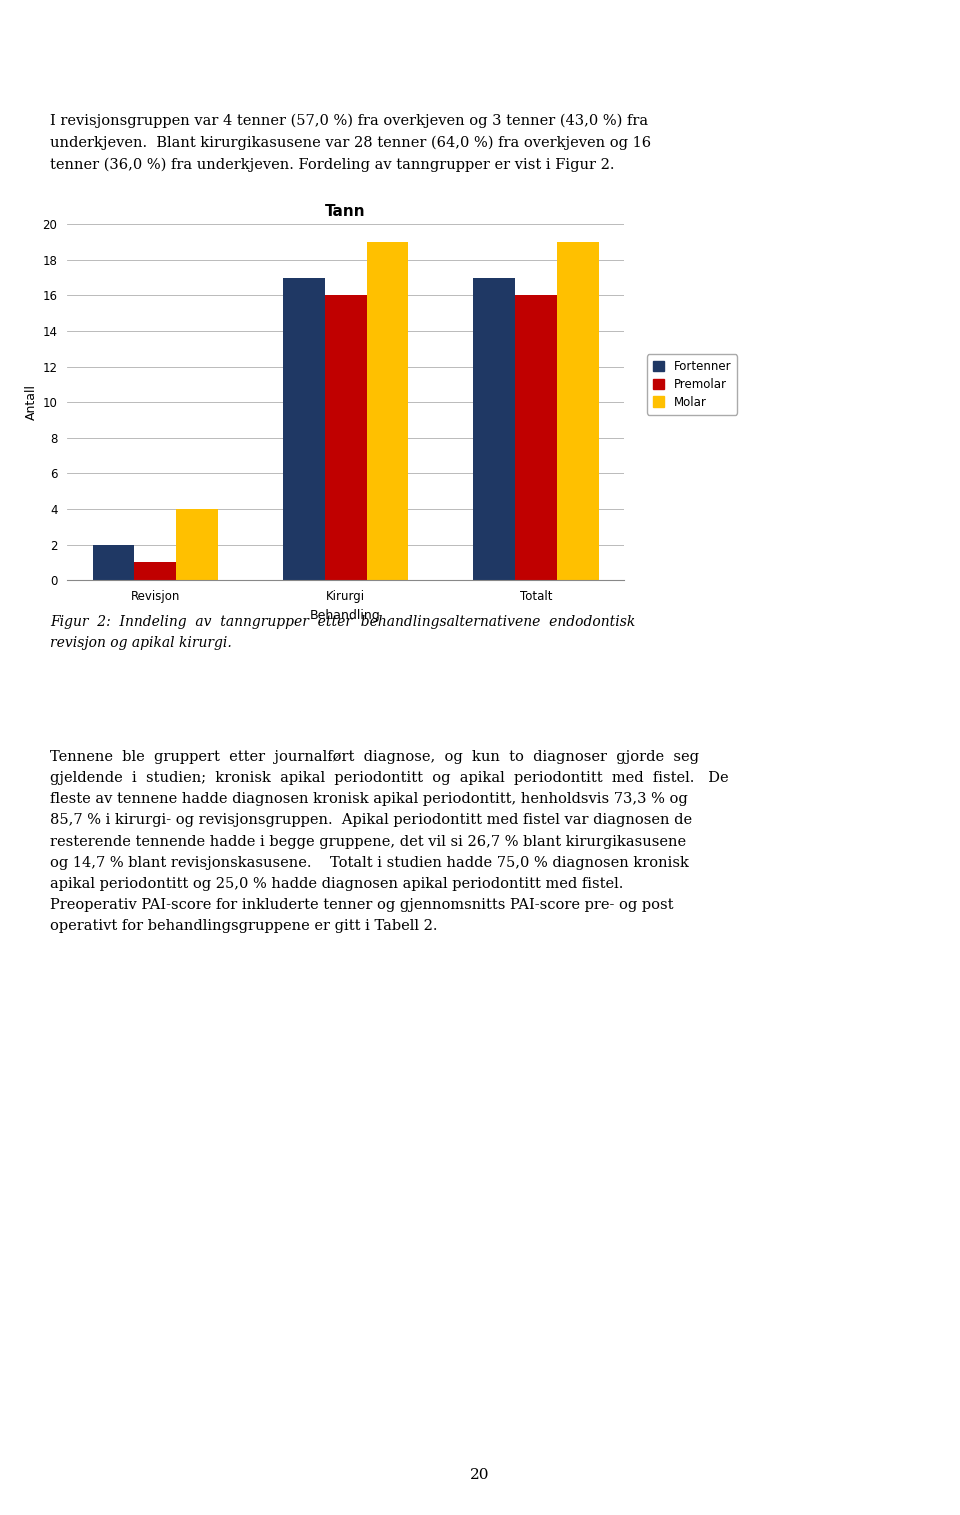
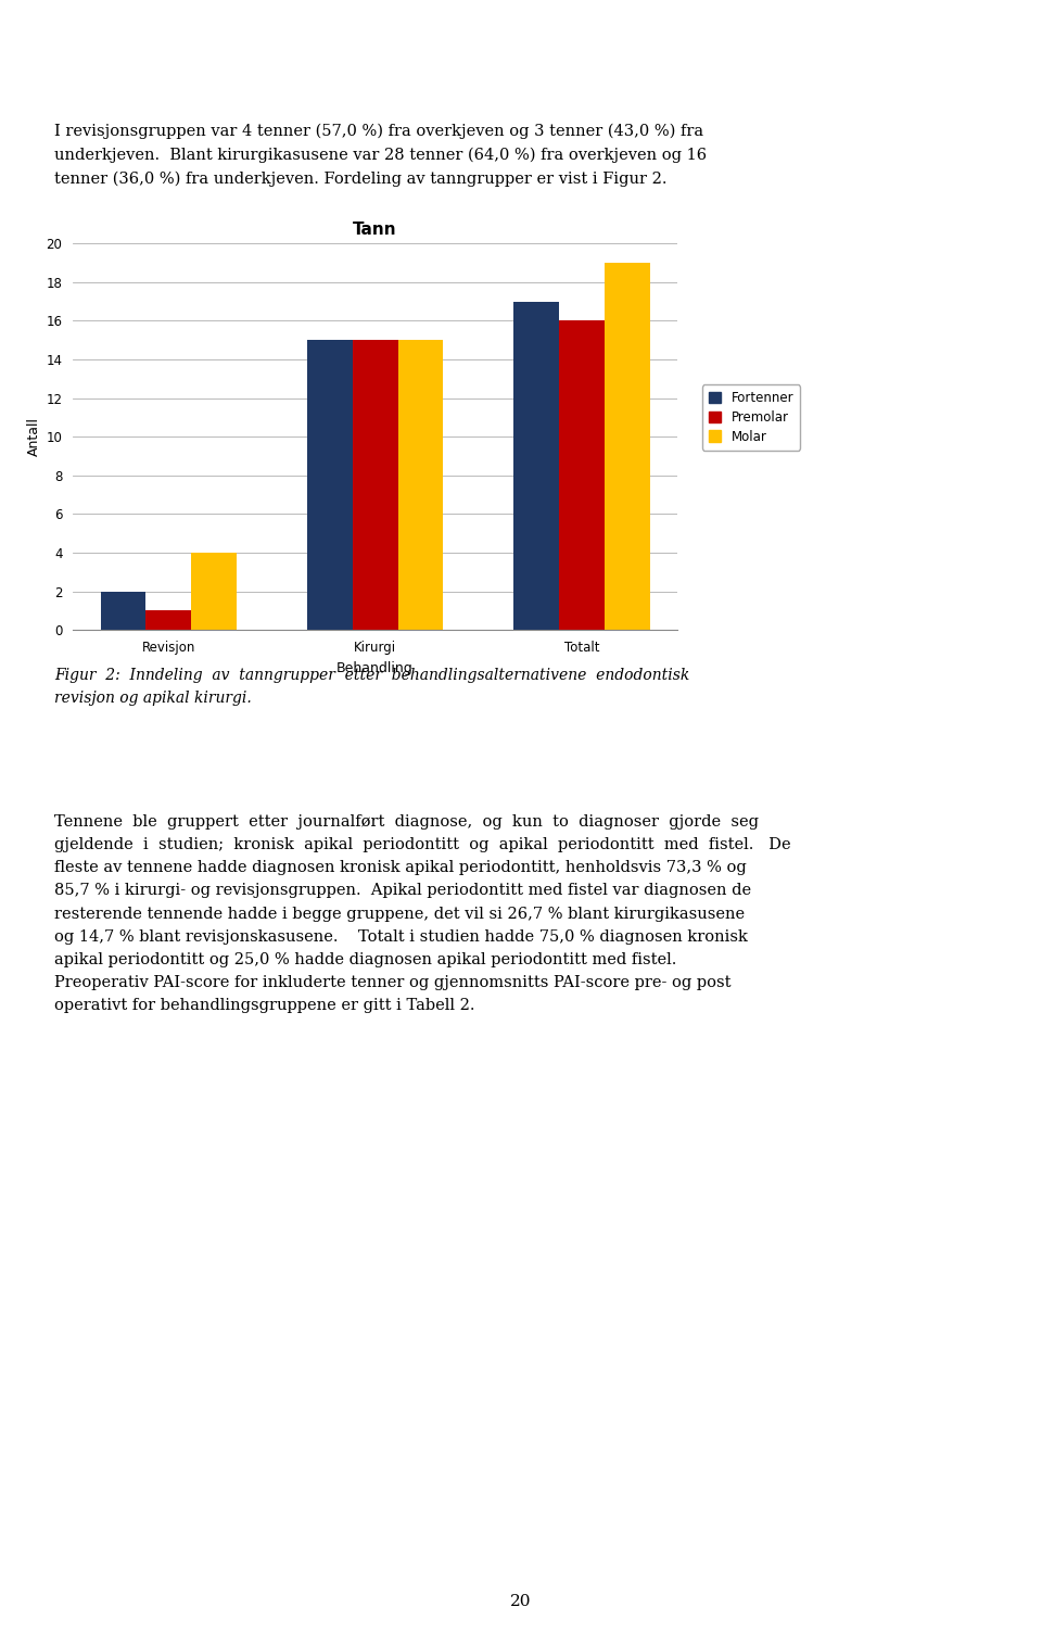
Fortenner/Kirurgi: 17 -> 15
Premolar/Kirurgi: 16 -> 15
Molar/Kirurgi: 19 -> 15
